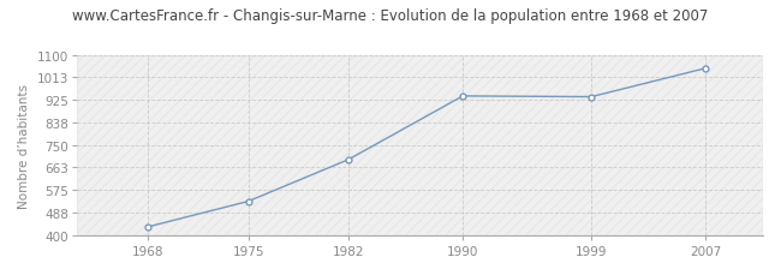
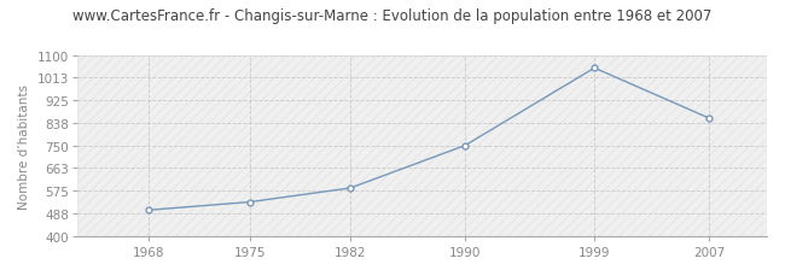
1968: 432 -> 500
1982: 693 -> 585
1990: 940 -> 750
1999: 937 -> 1050
2007: 1048 -> 855
